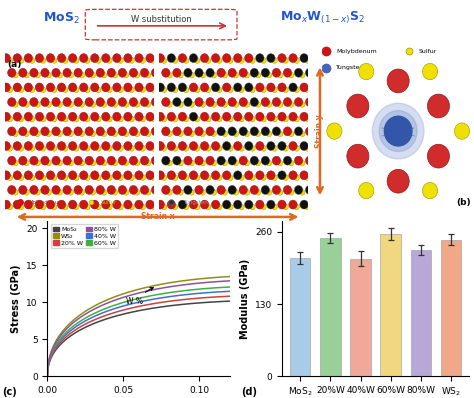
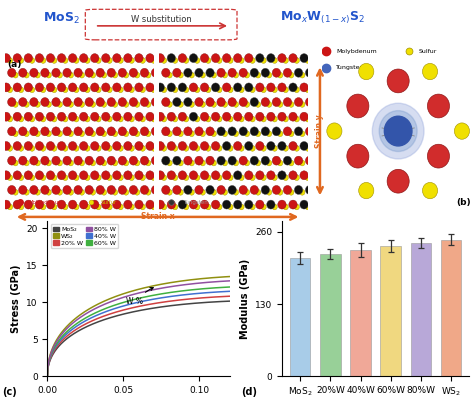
20%W: 250 -> 220
40%W: 212 -> 227
60%W: 256 -> 234
80%W: 228 -> 240
